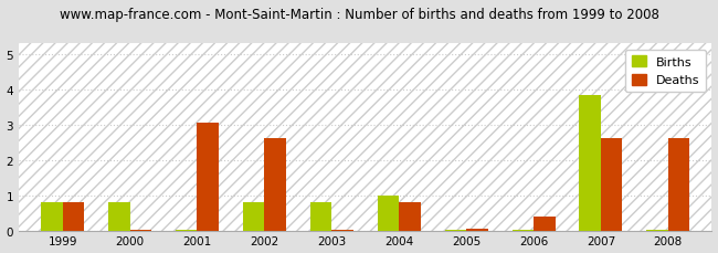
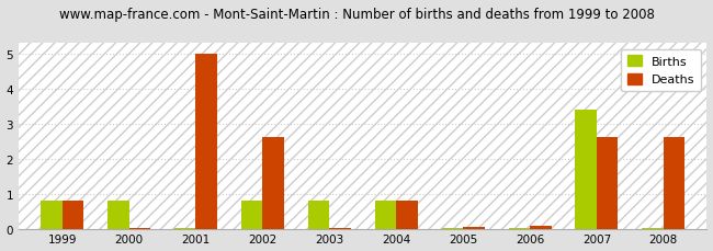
Deaths/2001: 3.05 -> 5.00
Births/2004: 1.00 -> 0.80
Deaths/2006: 0.40 -> 0.07
Births/2007: 3.85 -> 3.40
